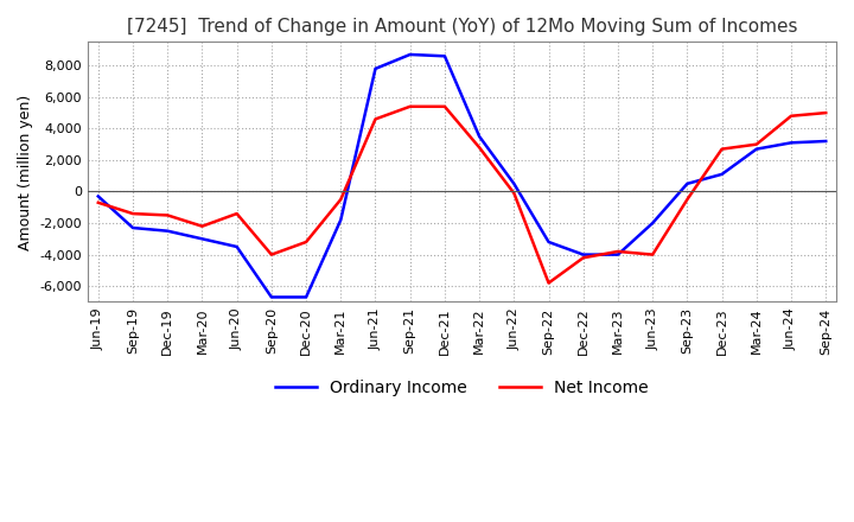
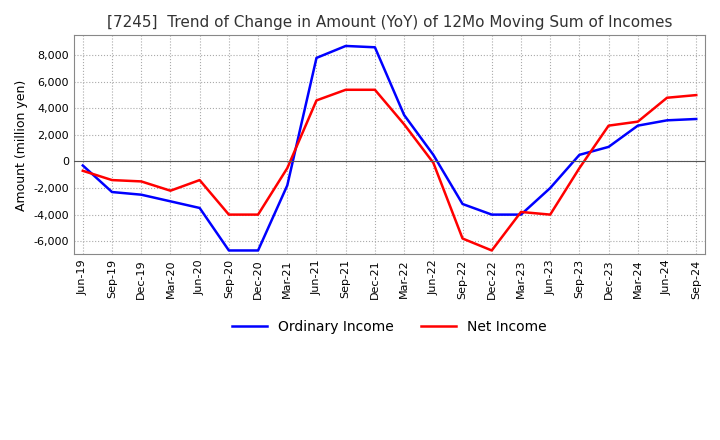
Net Income/Dec-20: -3,200 -> -4,000
Net Income/Dec-22: -4,200 -> -6,700
